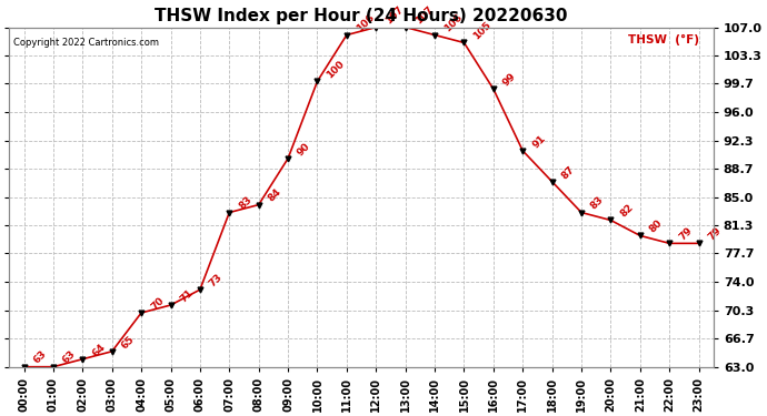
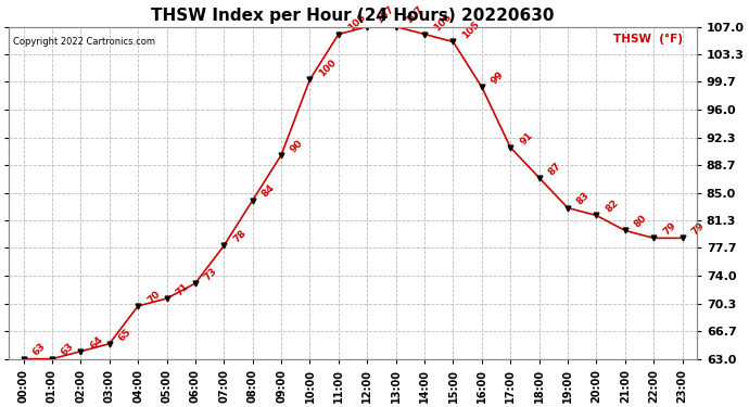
07:00: 83 -> 78
